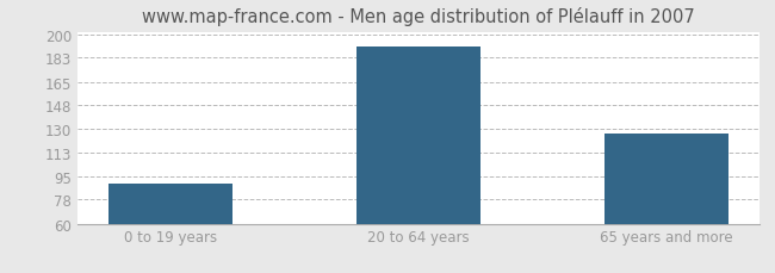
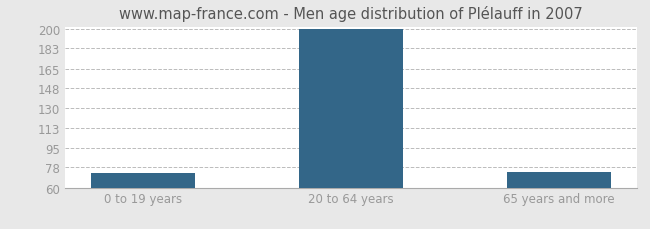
0 to 19 years: 90 -> 73
20 to 64 years: 191 -> 200
65 years and more: 127 -> 74
